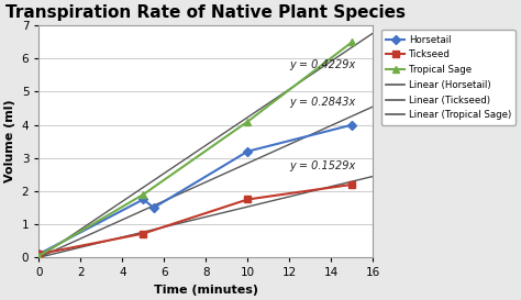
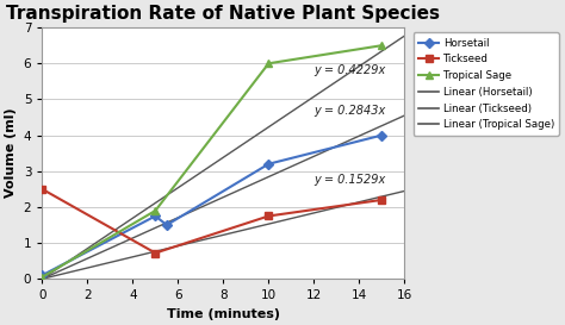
Tickseed/0: 0.10 -> 2.50
Tropical Sage/10: 4.10 -> 6.00
